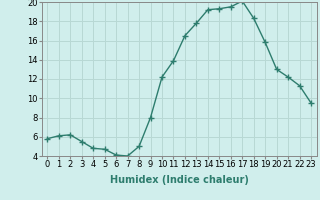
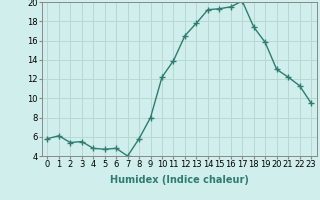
2: 6.2 -> 5.4
6: 4.1 -> 4.8
8: 5.0 -> 5.8
18: 18.3 -> 17.4
